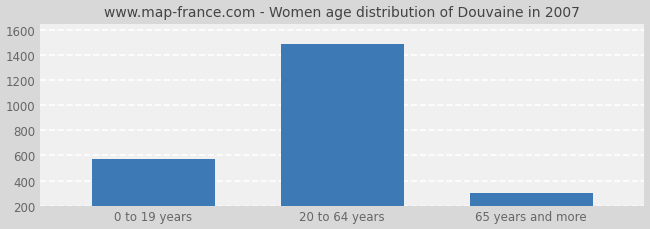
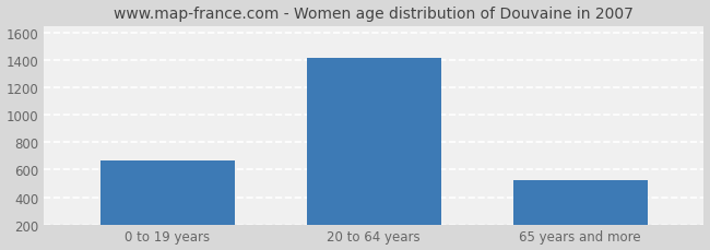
0 to 19 years: 570 -> 670
20 to 64 years: 1490 -> 1420
65 years and more: 300 -> 520
